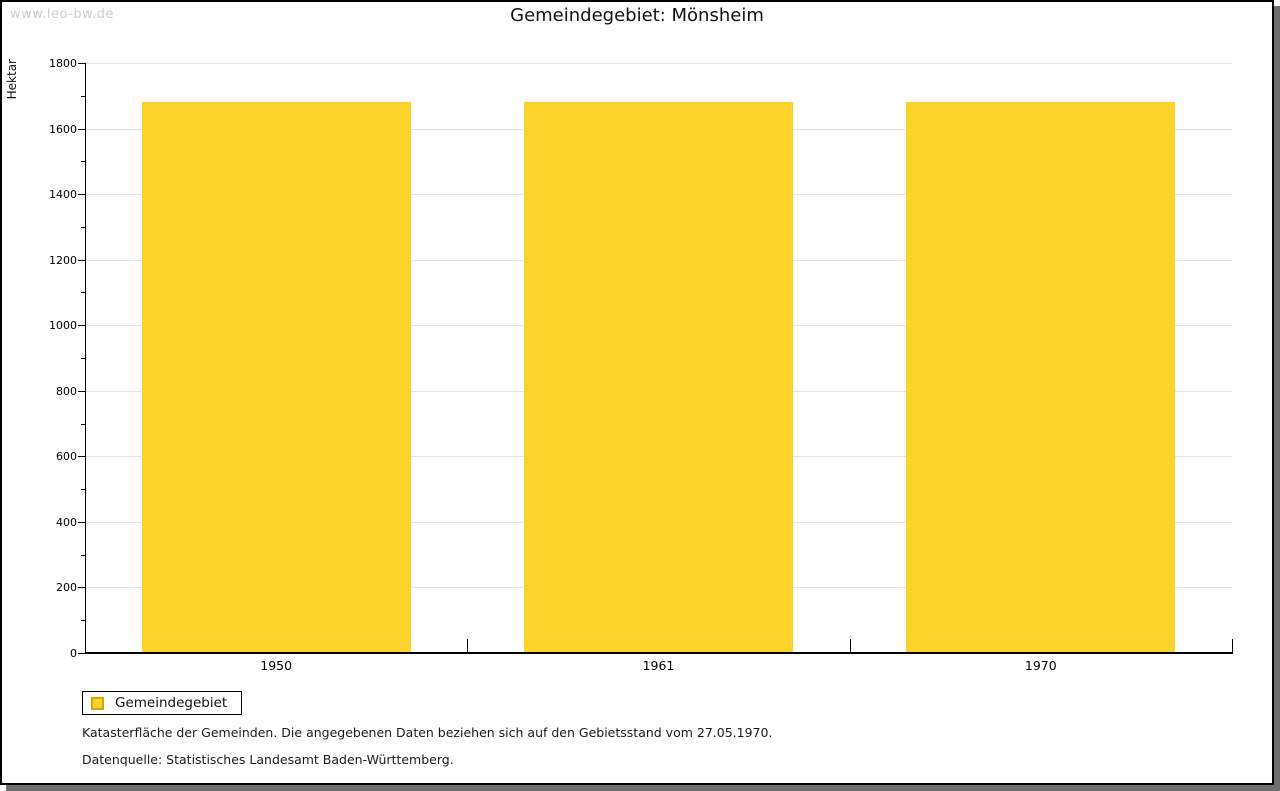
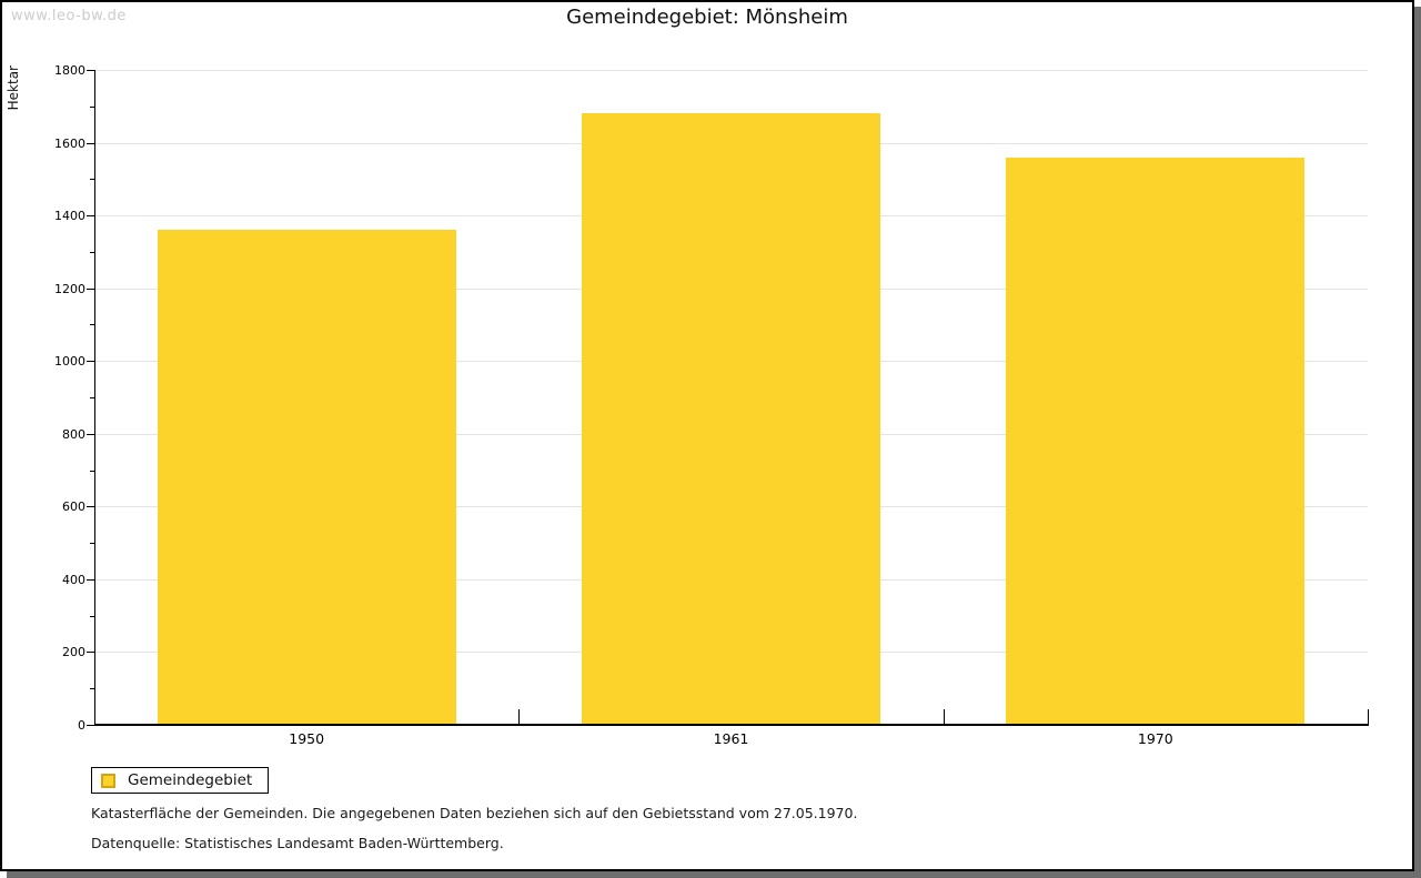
1950: 1680 -> 1360
1970: 1680 -> 1560
